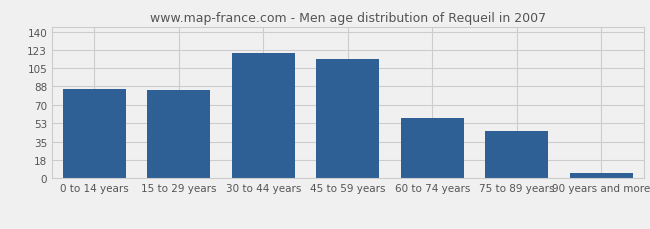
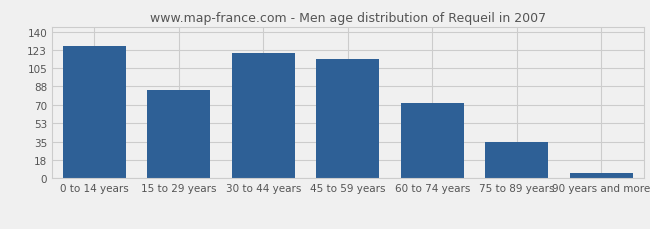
0 to 14 years: 85 -> 126
60 to 74 years: 58 -> 72
75 to 89 years: 45 -> 35
